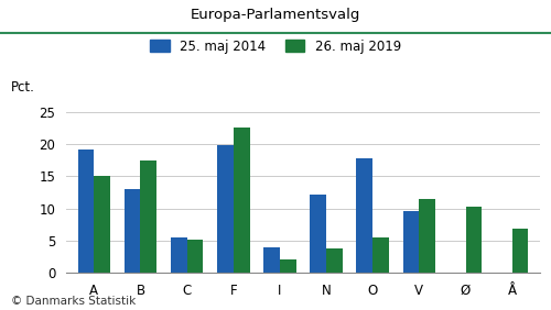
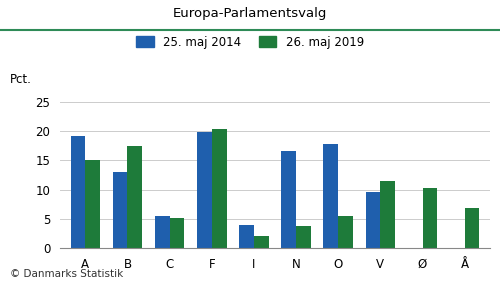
26. maj 2019/F: 22.5 -> 20.4
25. maj 2014/N: 12.2 -> 16.6
